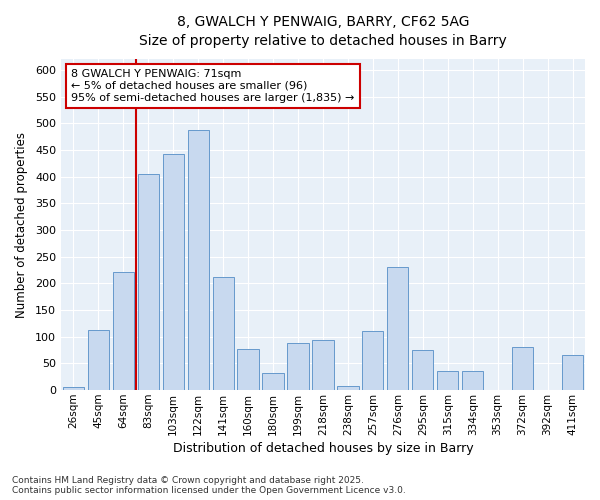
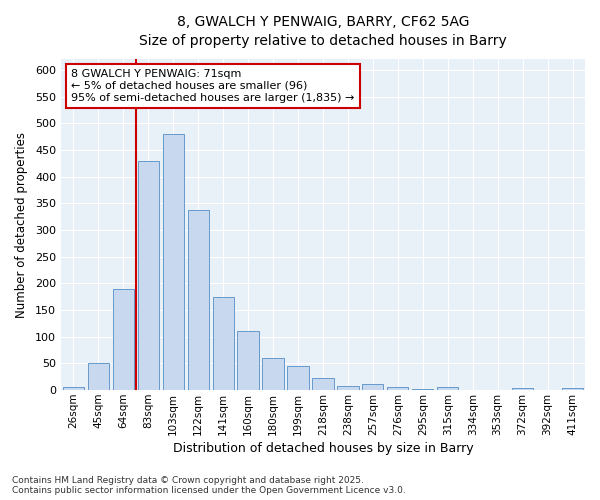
45sqm: 112 -> 50
64sqm: 222 -> 190
83sqm: 406 -> 430
103sqm: 442 -> 480
122sqm: 488 -> 338
141sqm: 212 -> 175
160sqm: 78 -> 110
180sqm: 32 -> 60
199sqm: 88 -> 45
218sqm: 94 -> 22
257sqm: 110 -> 11
276sqm: 230 -> 6
295sqm: 76 -> 2
315sqm: 36 -> 6
334sqm: 36 -> 1
372sqm: 80 -> 4
411sqm: 66 -> 4
